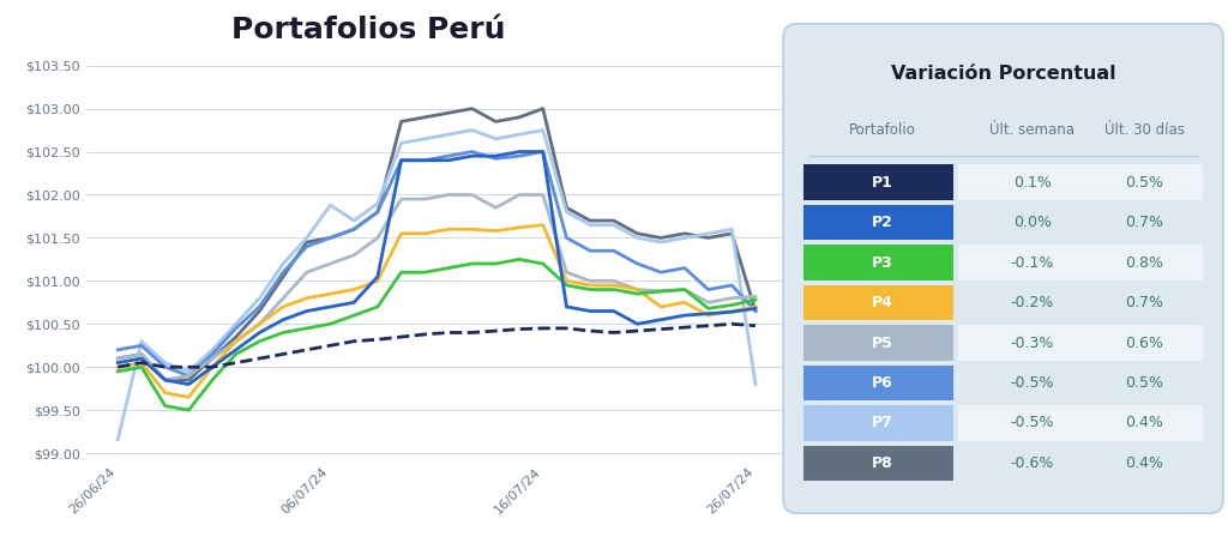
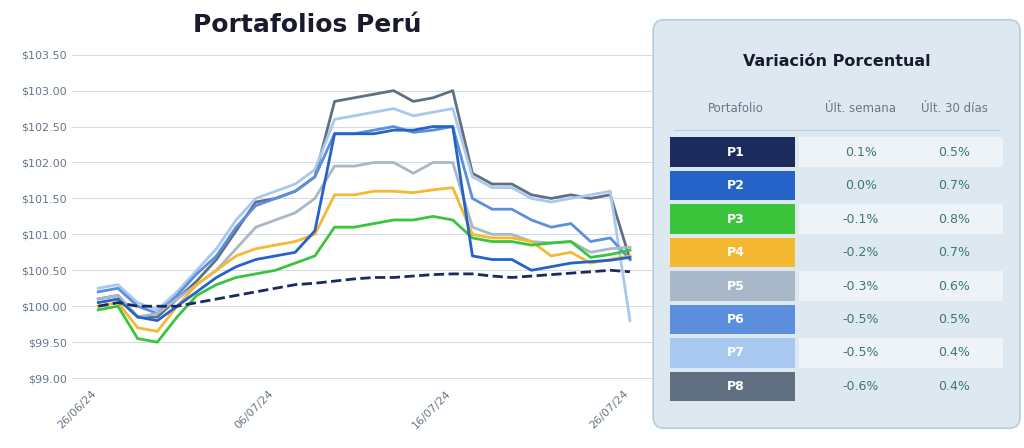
P7/26/06/24: $99.16 -> $100.25
P7/06/07/24: $101.88 -> $101.60
